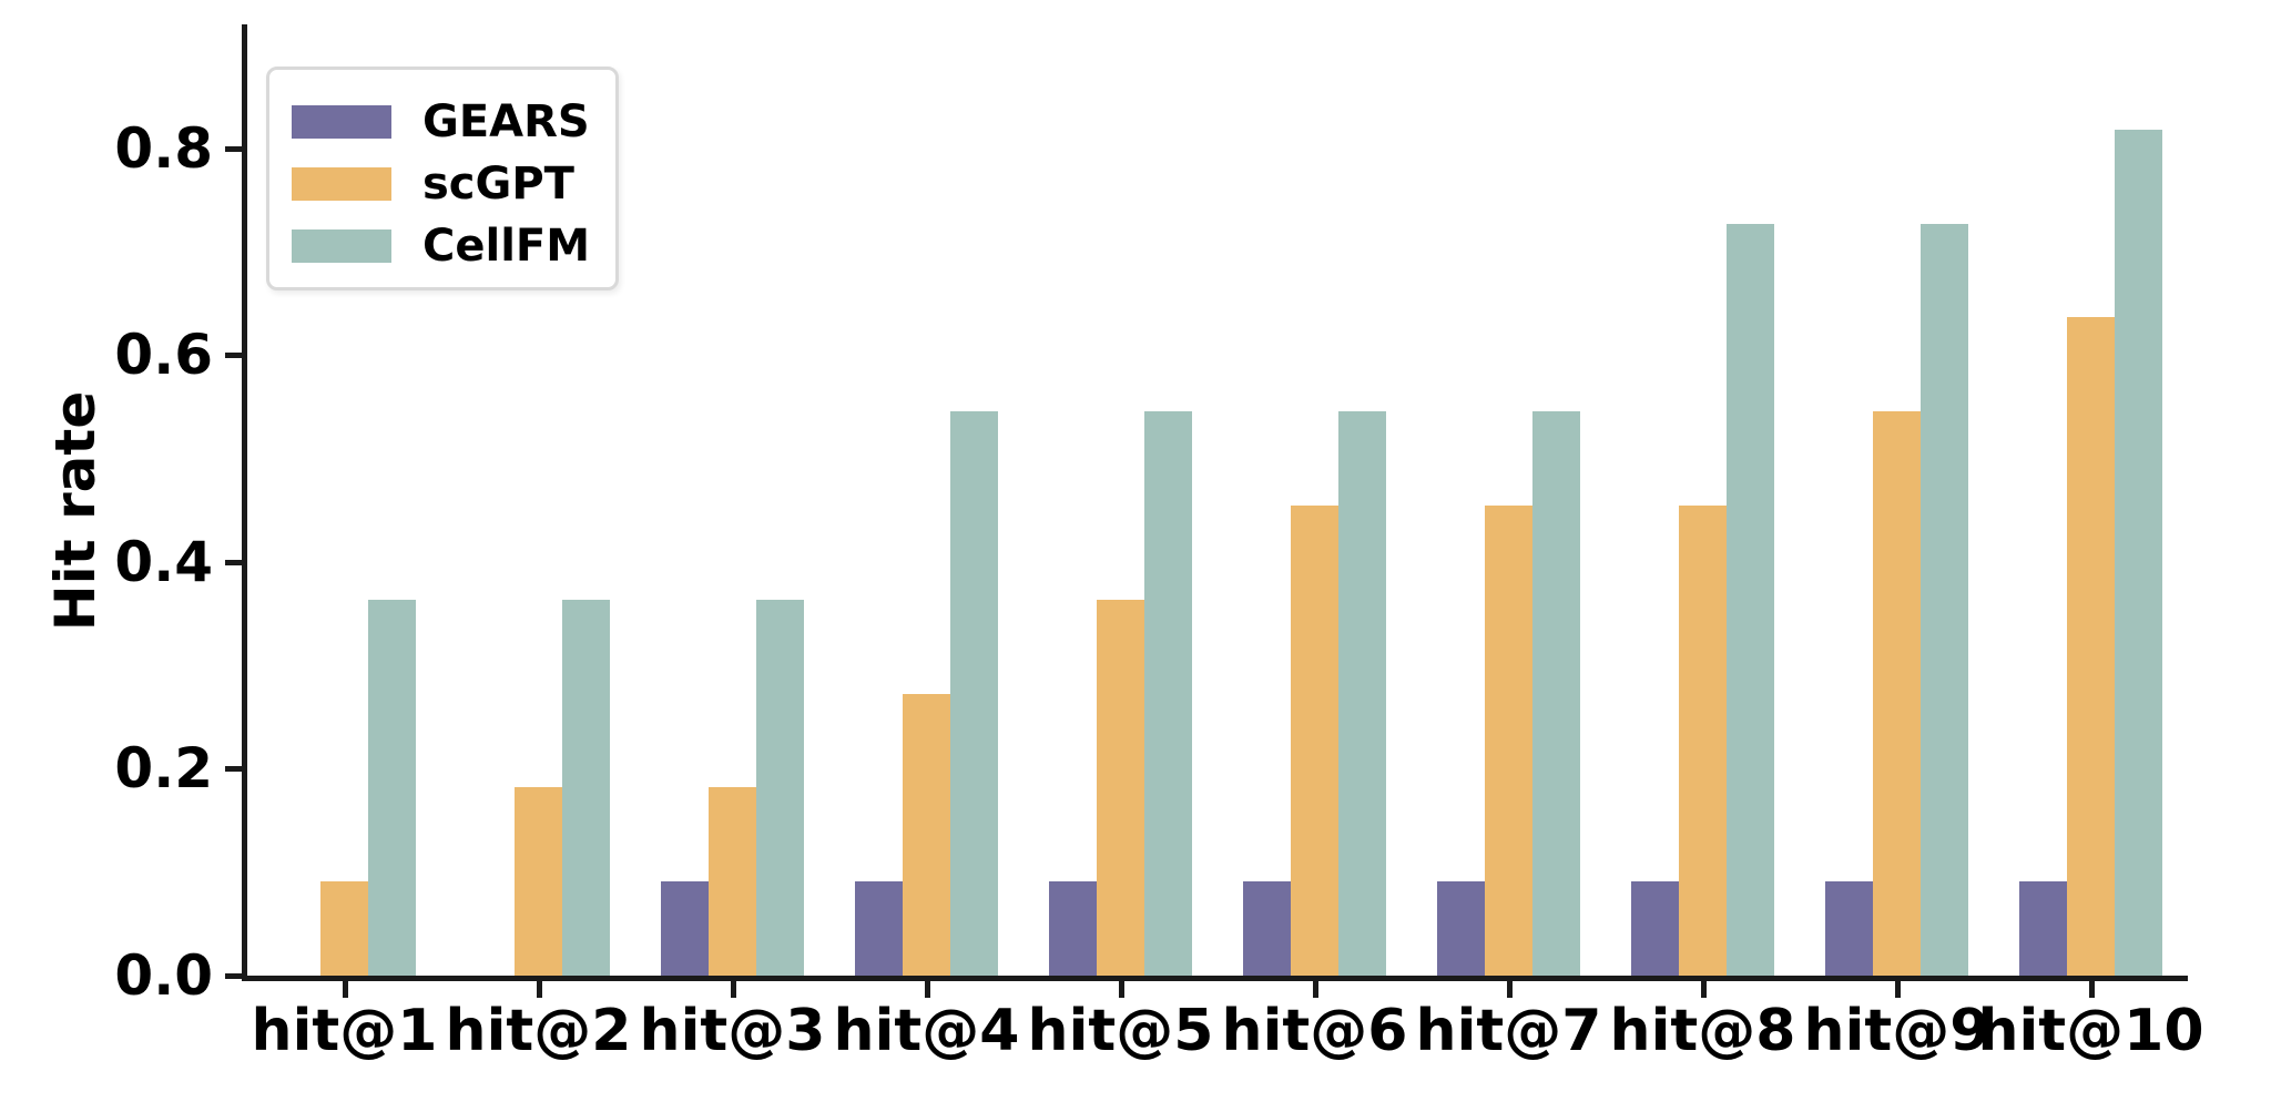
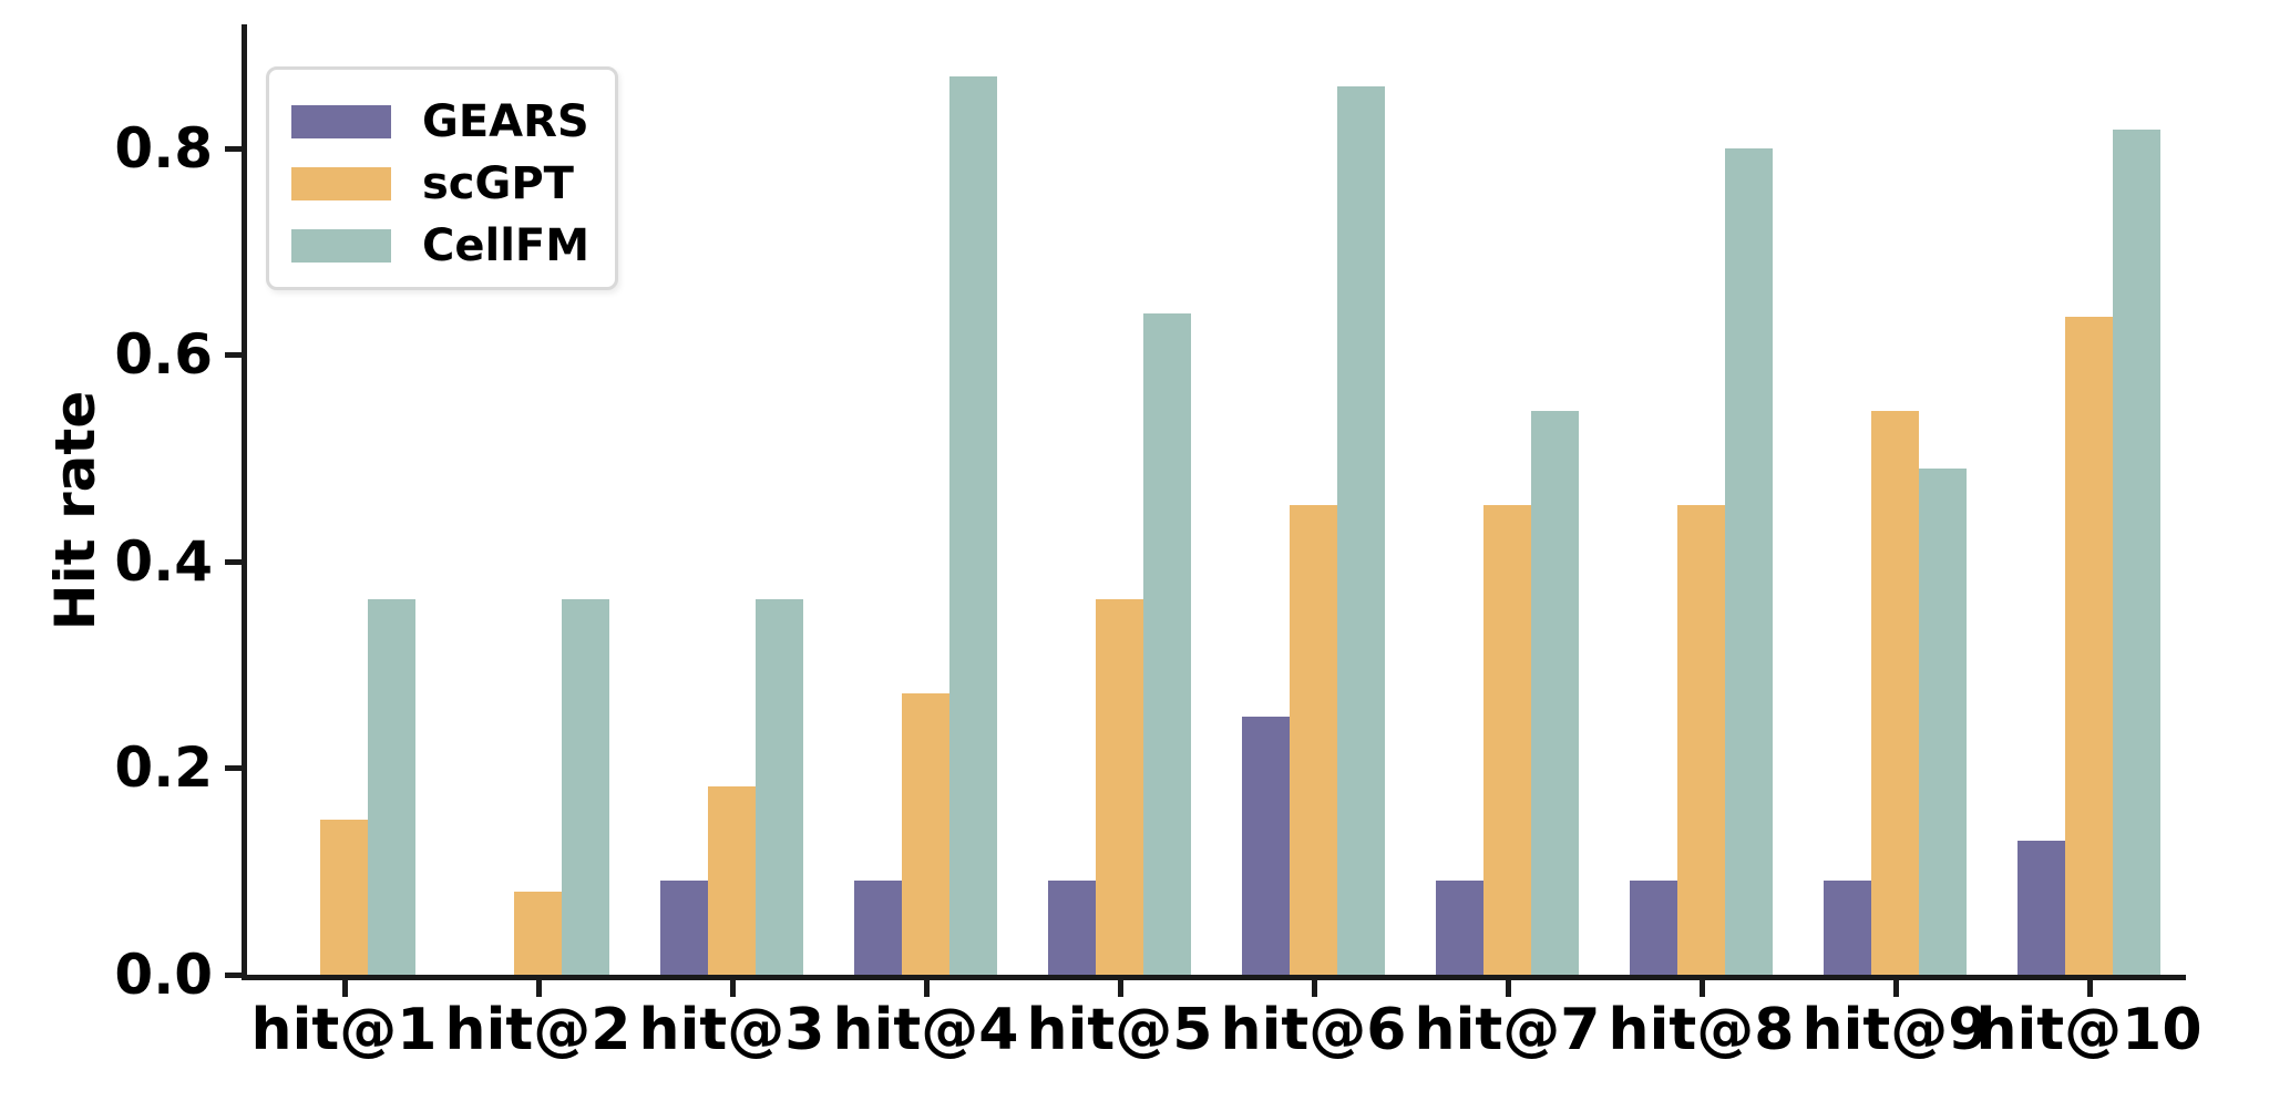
scGPT/hit@1: 0.09 -> 0.15
scGPT/hit@2: 0.18 -> 0.08
CellFM/hit@4: 0.55 -> 0.87
CellFM/hit@5: 0.55 -> 0.64
GEARS/hit@6: 0.09 -> 0.25
CellFM/hit@6: 0.55 -> 0.86
CellFM/hit@8: 0.73 -> 0.80
CellFM/hit@9: 0.73 -> 0.49
GEARS/hit@10: 0.09 -> 0.13
